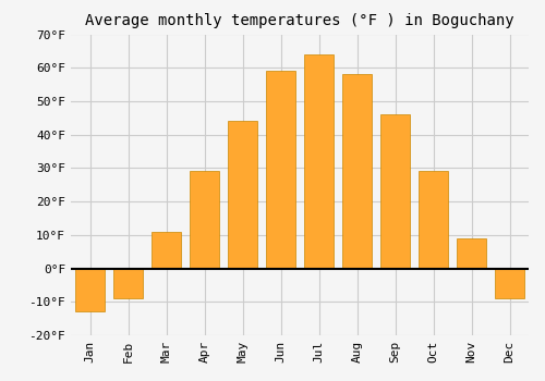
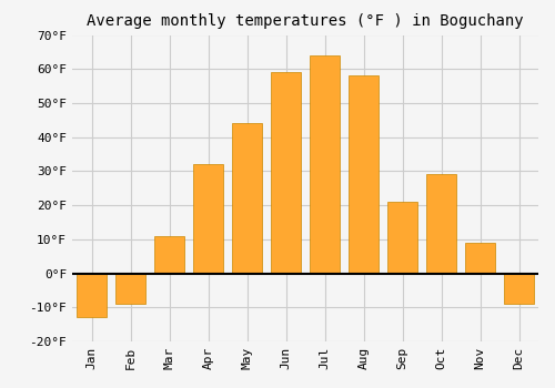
Apr: 29°F -> 32°F
Sep: 46°F -> 21°F
